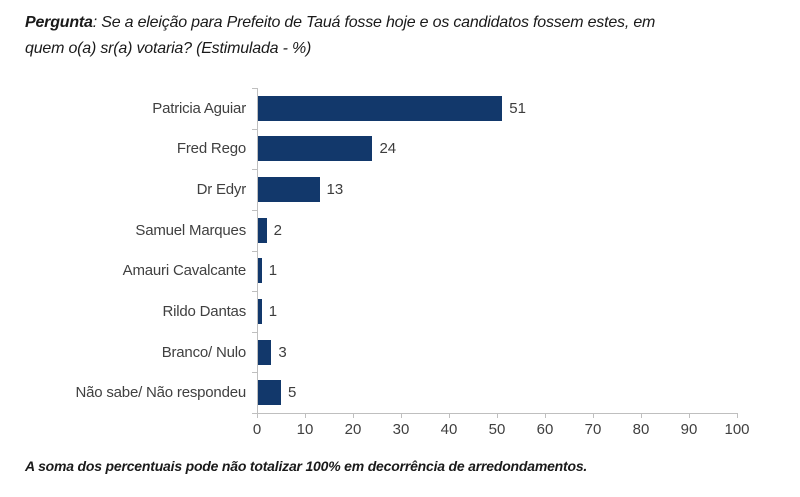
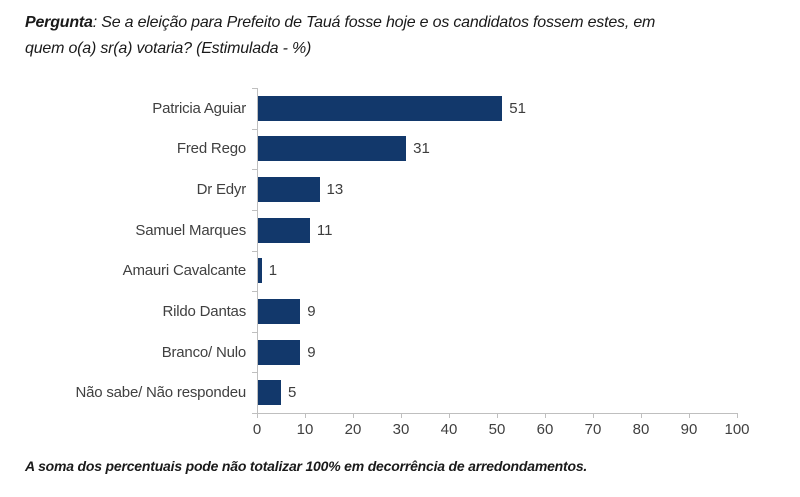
Fred Rego: 24 -> 31
Samuel Marques: 2 -> 11
Rildo Dantas: 1 -> 9
Branco/ Nulo: 3 -> 9
